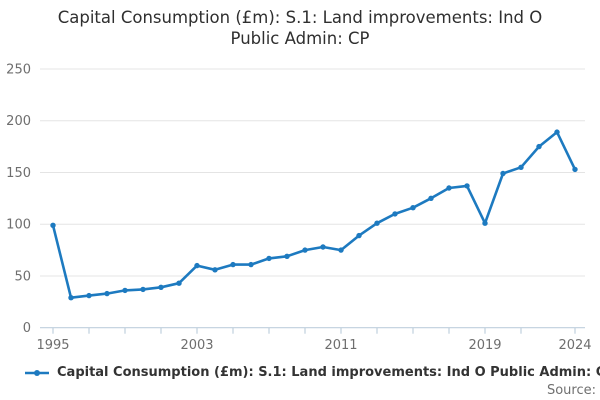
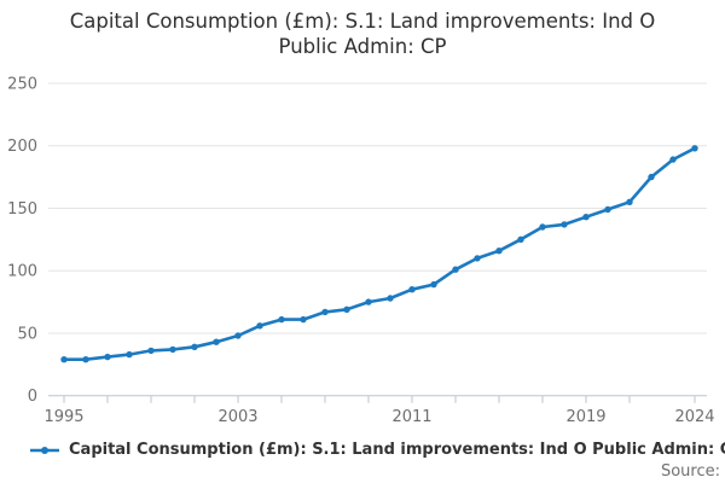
1995: 99 -> 29
2003: 60 -> 48
2011: 75 -> 85
2019: 101 -> 143
2024: 153 -> 198
